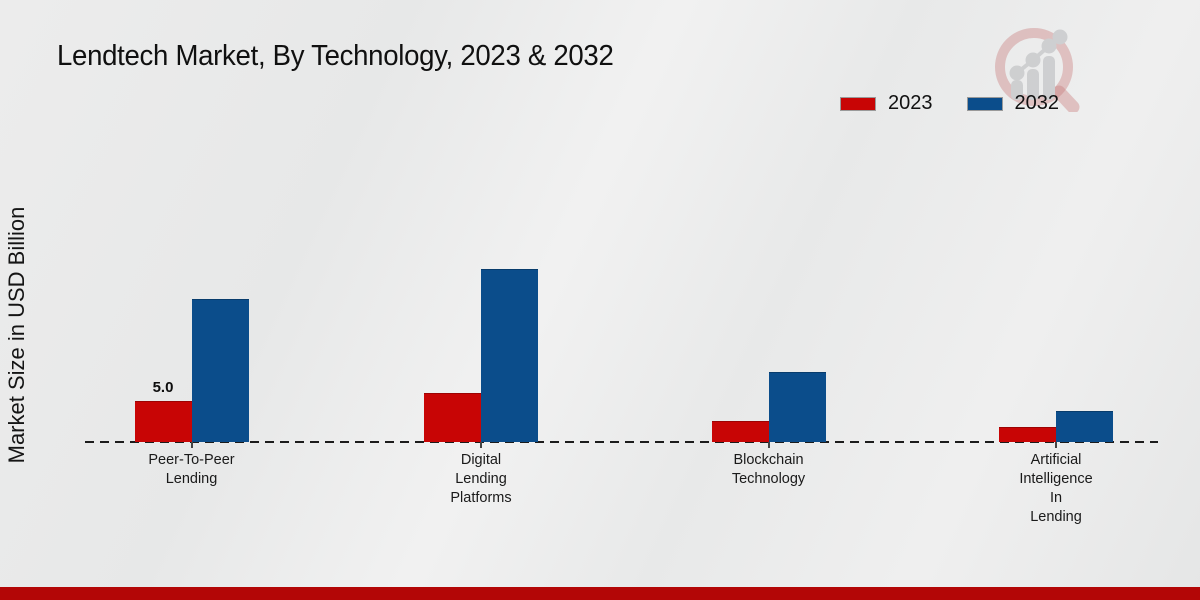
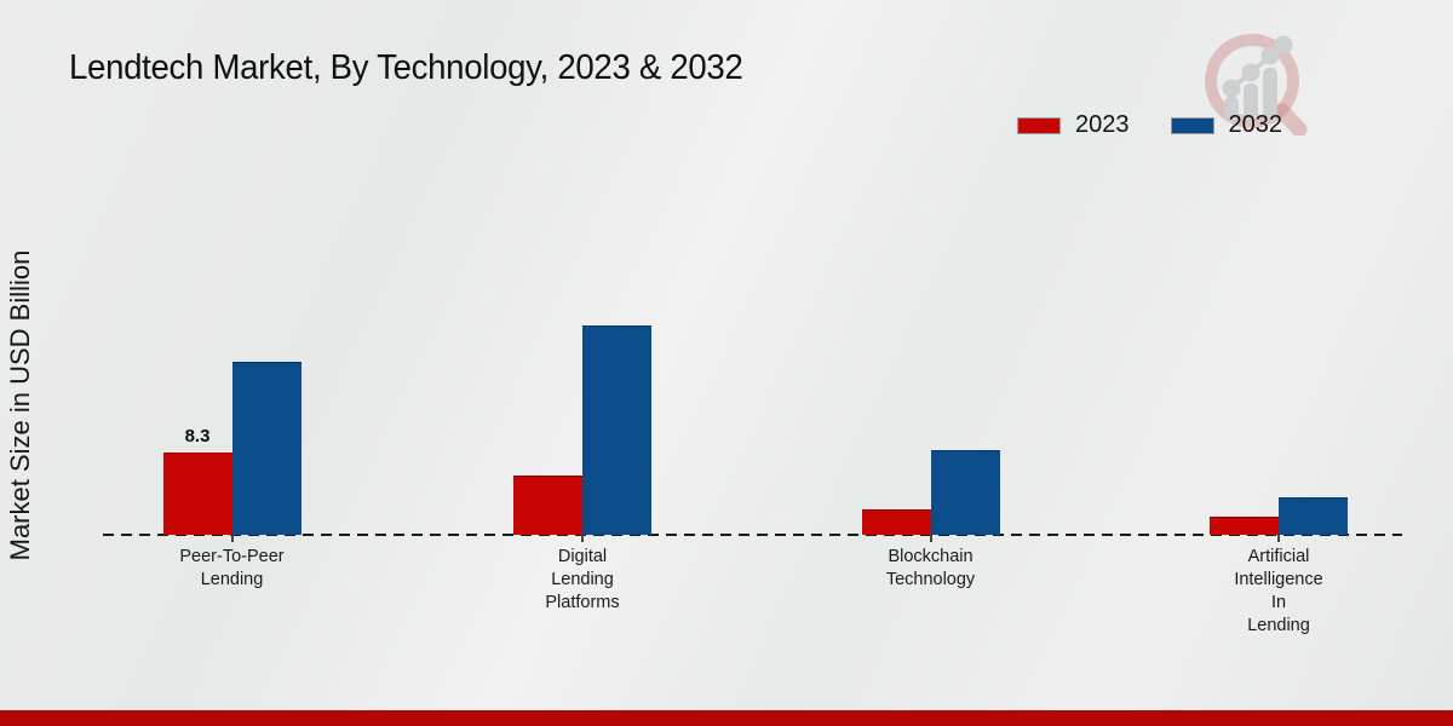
2023/Peer-To-Peer Lending: 5.0 -> 8.3
